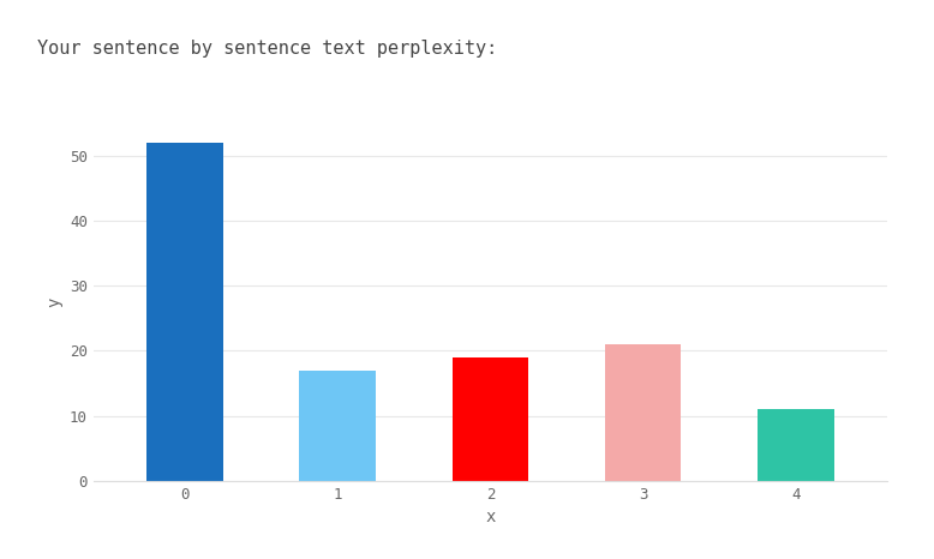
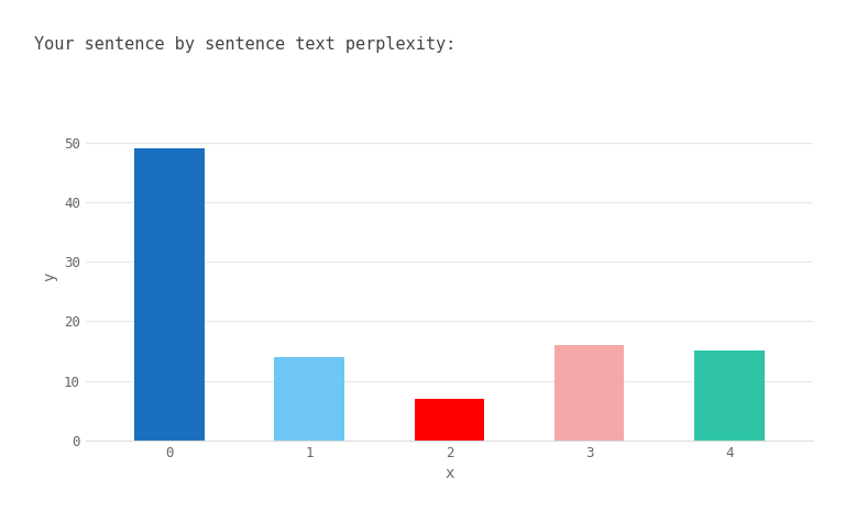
0: 52 -> 49
1: 17 -> 14
2: 19 -> 7
3: 21 -> 16
4: 11 -> 15
